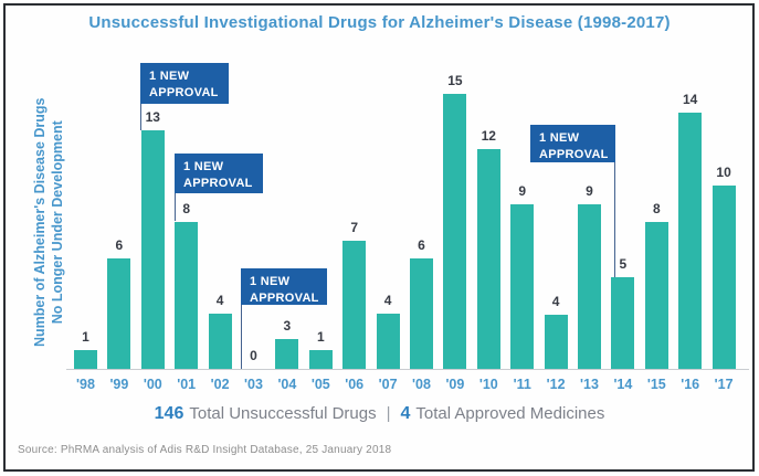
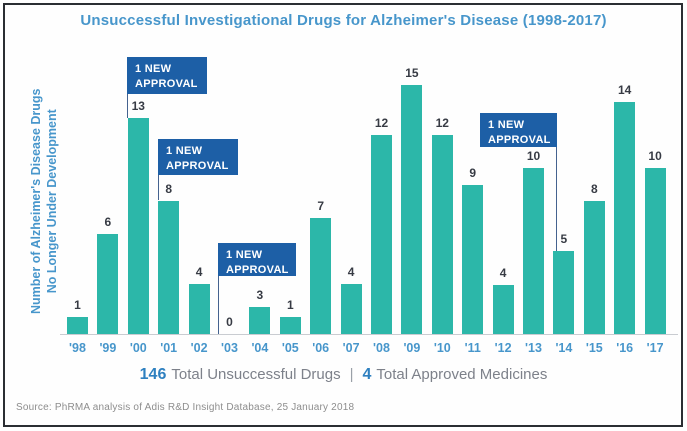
'08: 6 -> 12
'13: 9 -> 10
